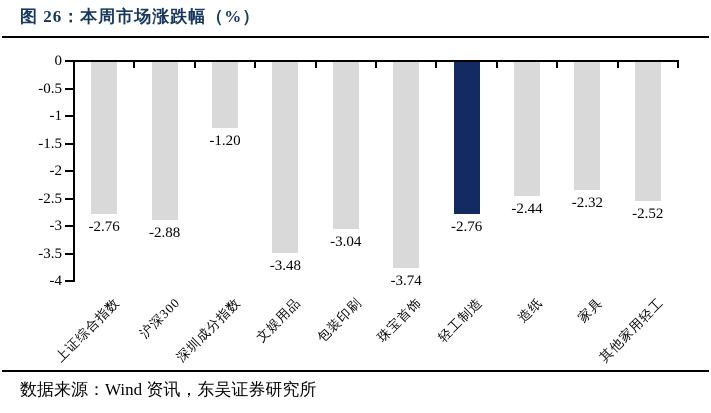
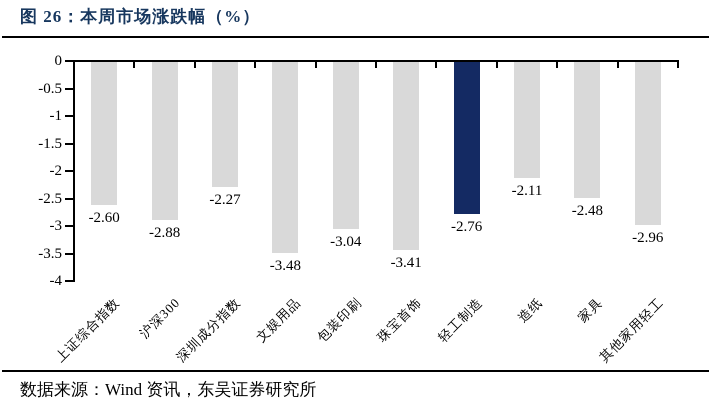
上证综合指数: -2.76 -> -2.60
深圳成分指数: -1.20 -> -2.27
珠宝首饰: -3.74 -> -3.41
造纸: -2.44 -> -2.11
家具: -2.32 -> -2.48
其他家用轻工: -2.52 -> -2.96
